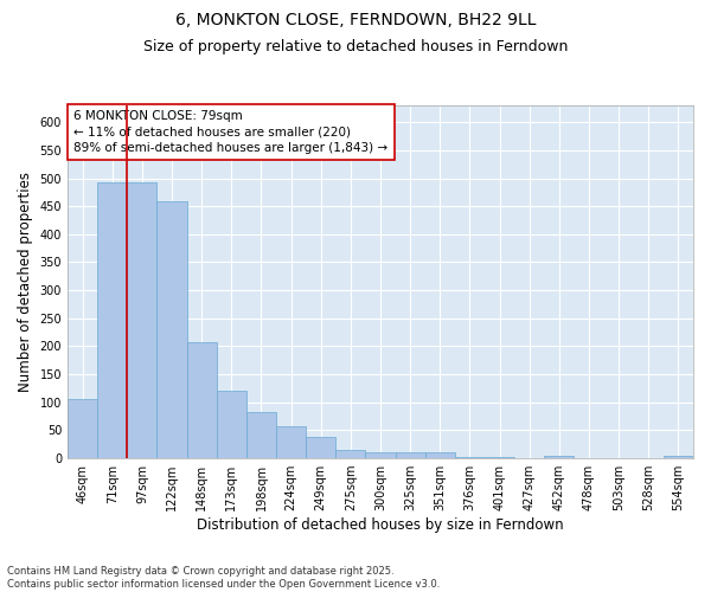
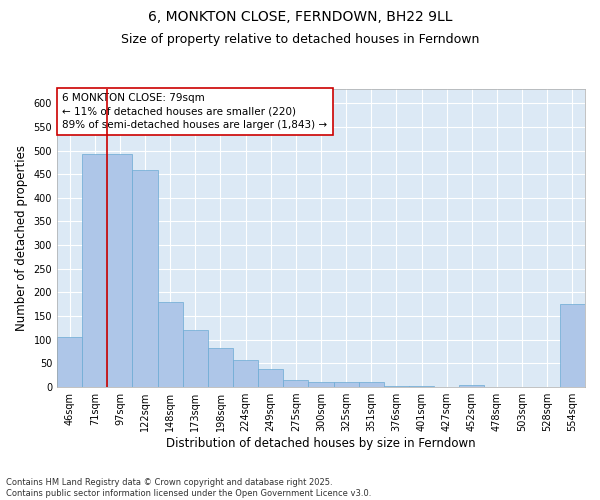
148sqm: 207 -> 180
554sqm: 5 -> 175
